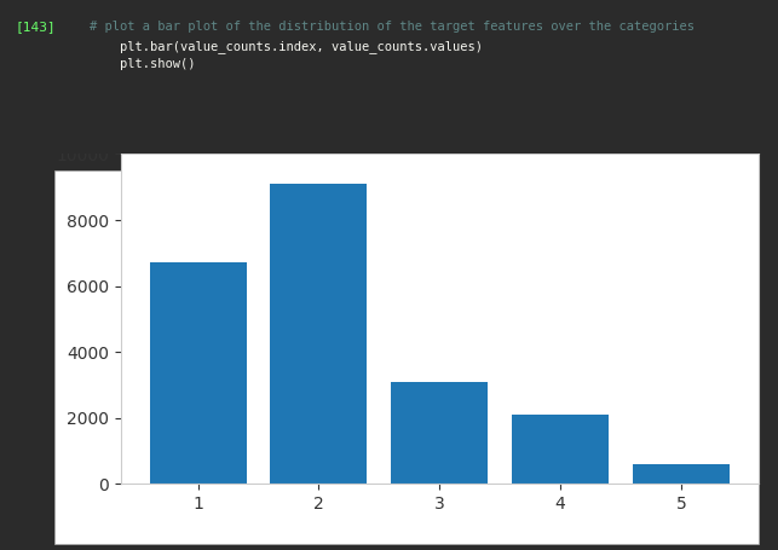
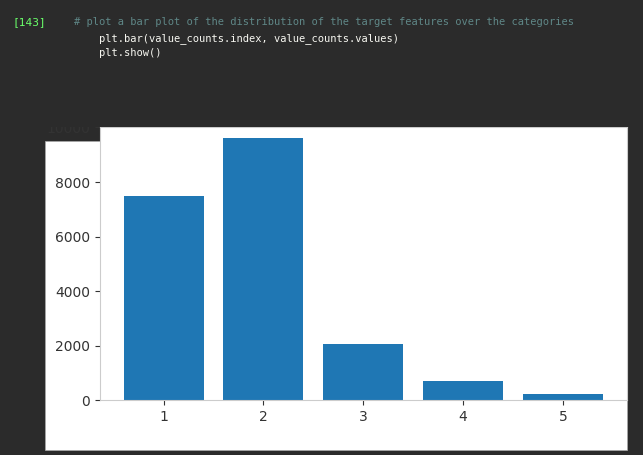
1: 6700 -> 7500
2: 9100 -> 9600
3: 3100 -> 2050
4: 2100 -> 700
5: 600 -> 250
